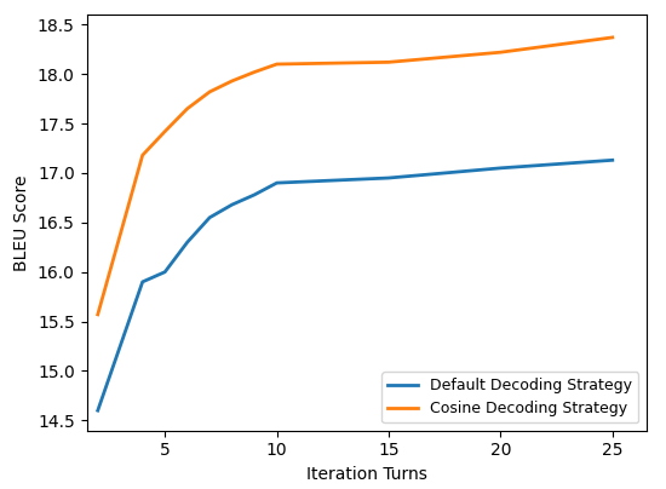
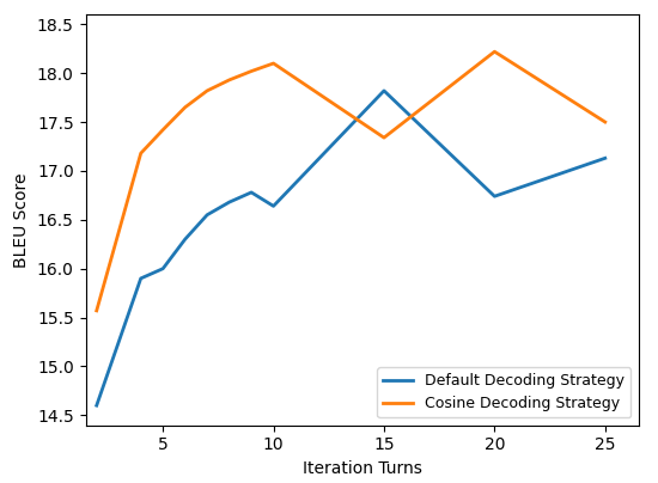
Default Decoding Strategy/10: 16.90 -> 16.64
Default Decoding Strategy/15: 16.95 -> 17.82
Cosine Decoding Strategy/15: 18.12 -> 17.34
Default Decoding Strategy/20: 17.05 -> 16.74
Cosine Decoding Strategy/25: 18.37 -> 17.50
